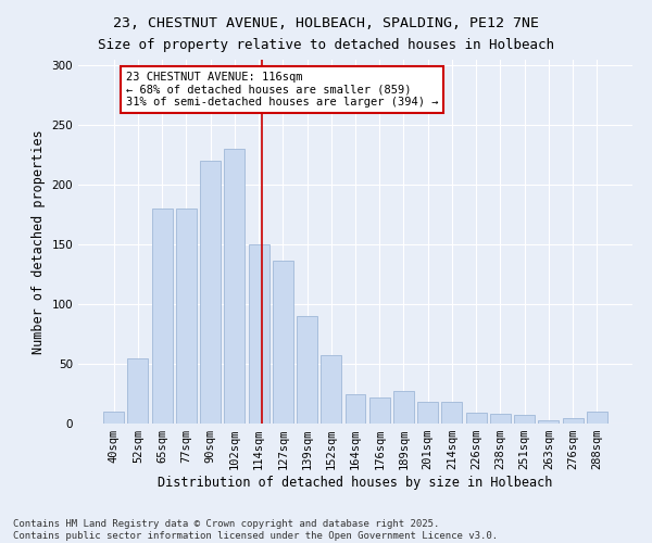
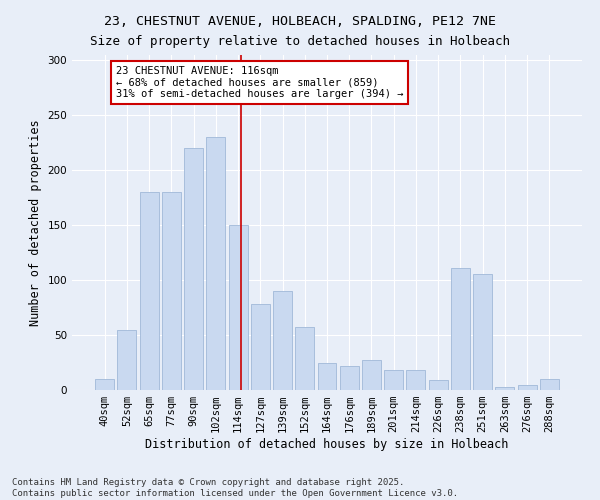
127sqm: 137 -> 78
238sqm: 8 -> 111
251sqm: 7 -> 106
